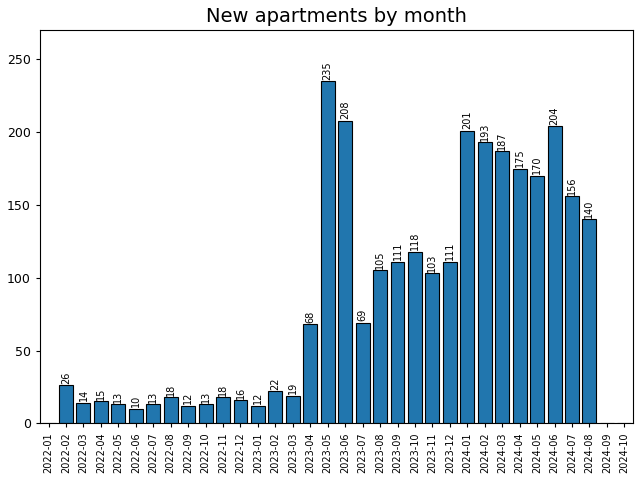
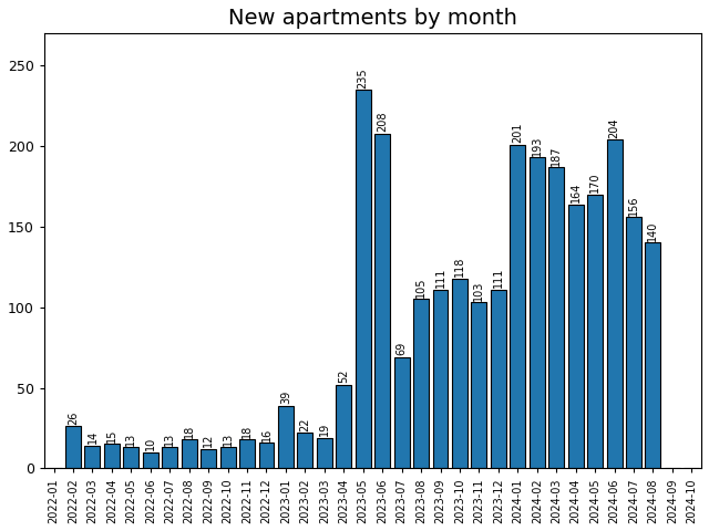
2023-01: 12 -> 39
2023-04: 68 -> 52
2024-04: 175 -> 164
